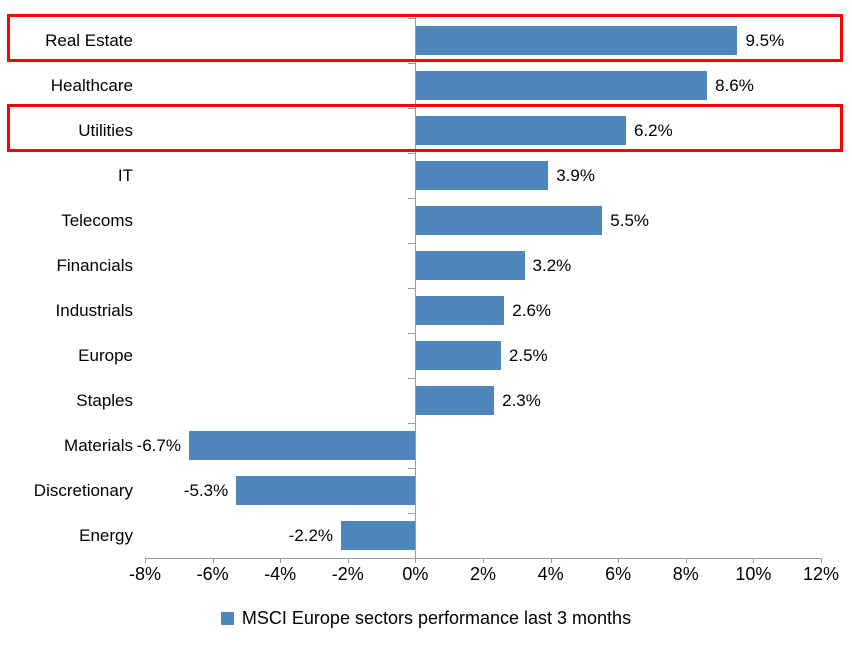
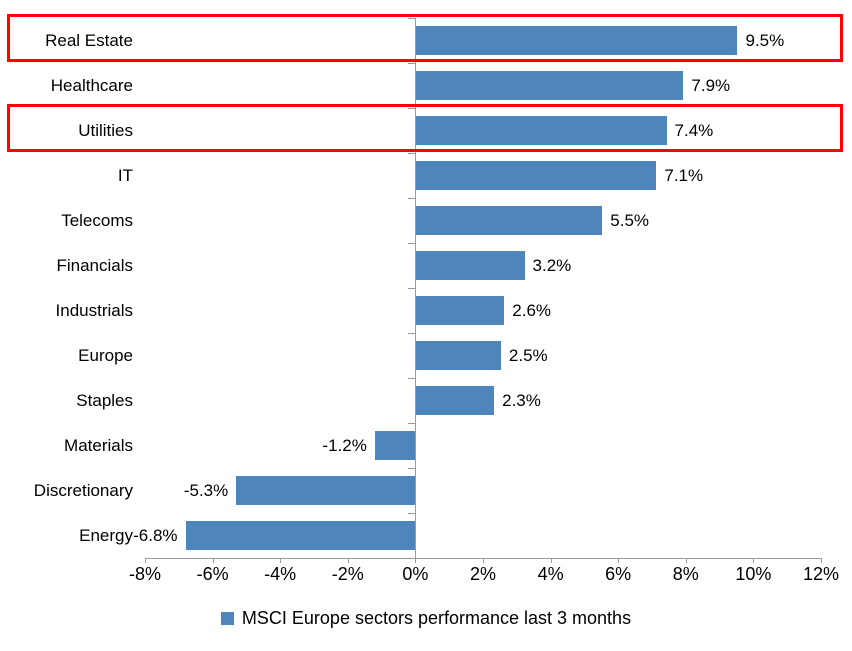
Healthcare: 8.6% -> 7.9%
Utilities: 6.2% -> 7.4%
IT: 3.9% -> 7.1%
Materials: -6.7% -> -1.2%
Energy: -2.2% -> -6.8%
